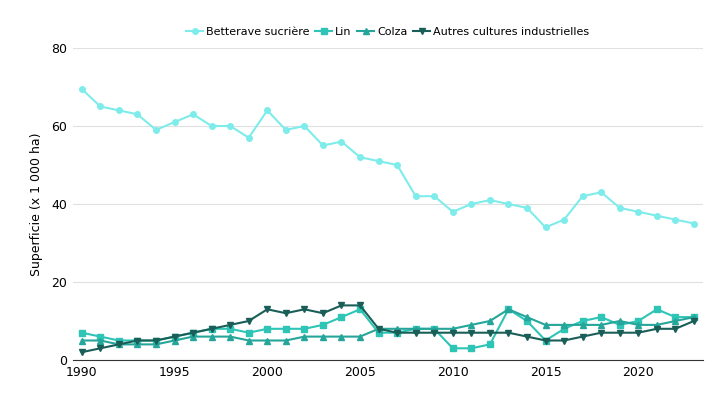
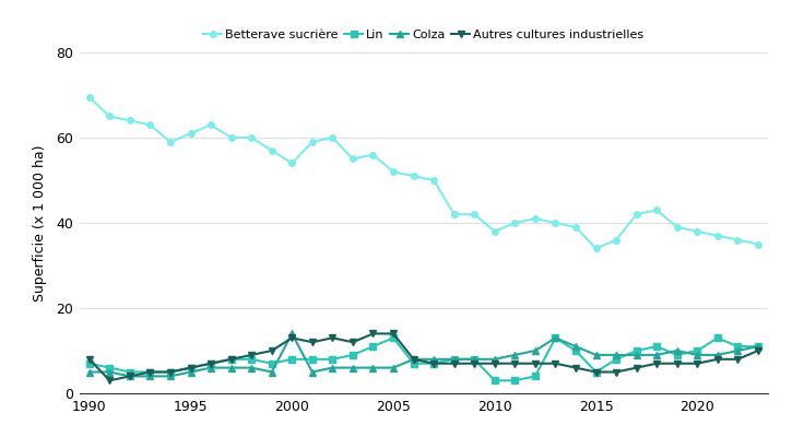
Autres cultures industrielles/1990: 2 -> 8
Betterave sucrière/2000: 64.0 -> 54.0
Colza/2000: 5 -> 14
